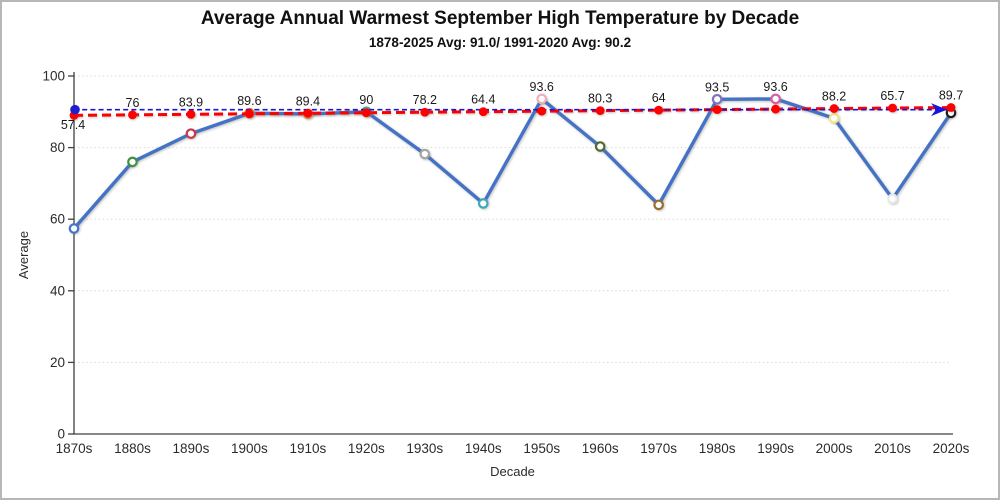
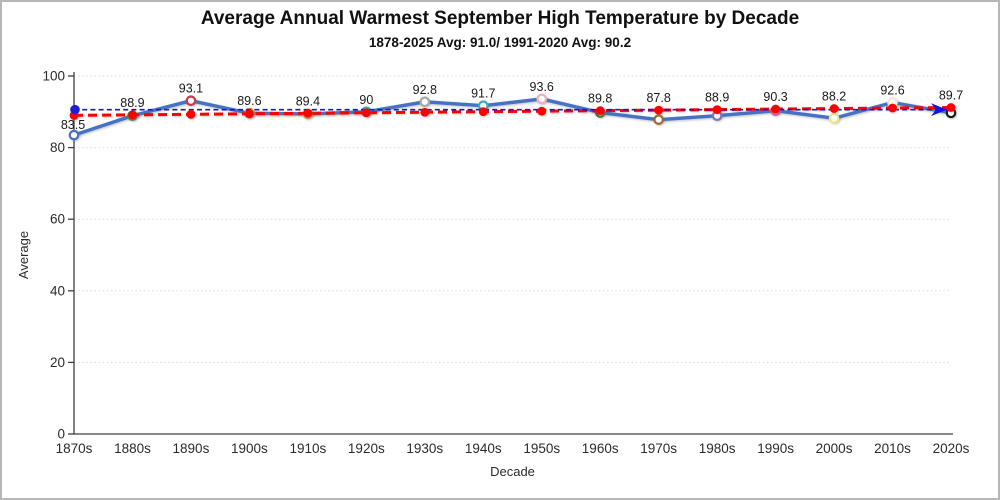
1870s: 57.4 -> 83.5
1880s: 76 -> 88.9
1890s: 83.9 -> 93.1
1930s: 78.2 -> 92.8
1940s: 64.4 -> 91.7
1960s: 80.3 -> 89.8
1970s: 64 -> 87.8
1980s: 93.5 -> 88.9
1990s: 93.6 -> 90.3
2010s: 65.7 -> 92.6
